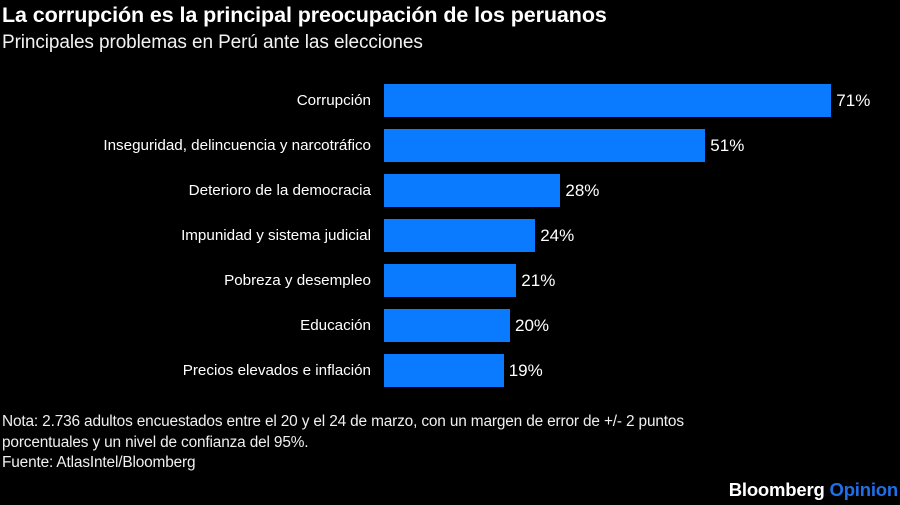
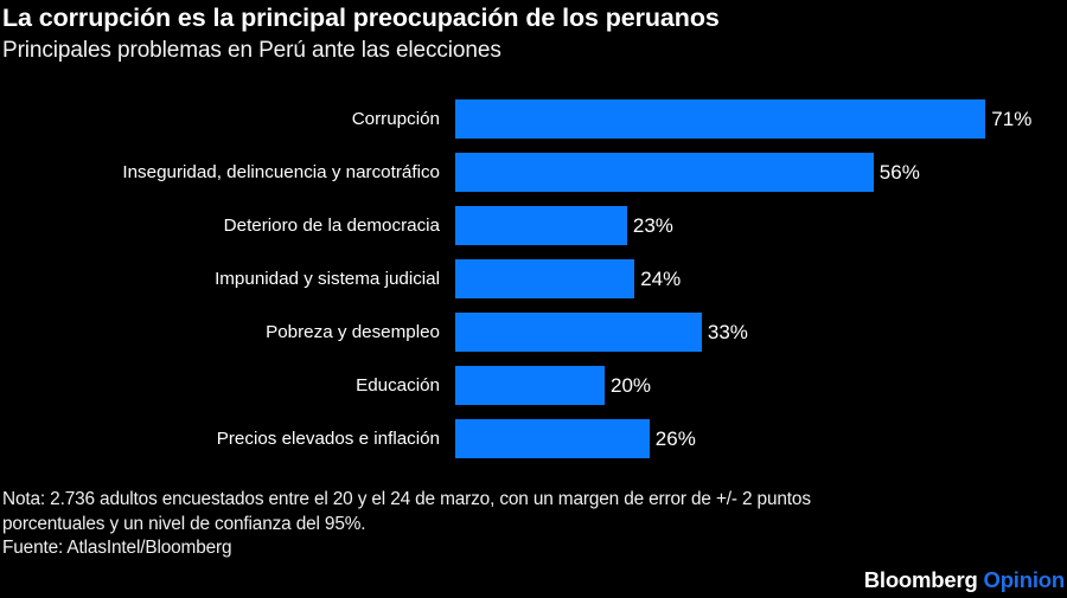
Inseguridad, delincuencia y narcotráfico: 51% -> 56%
Deterioro de la democracia: 28% -> 23%
Pobreza y desempleo: 21% -> 33%
Precios elevados e inflación: 19% -> 26%
